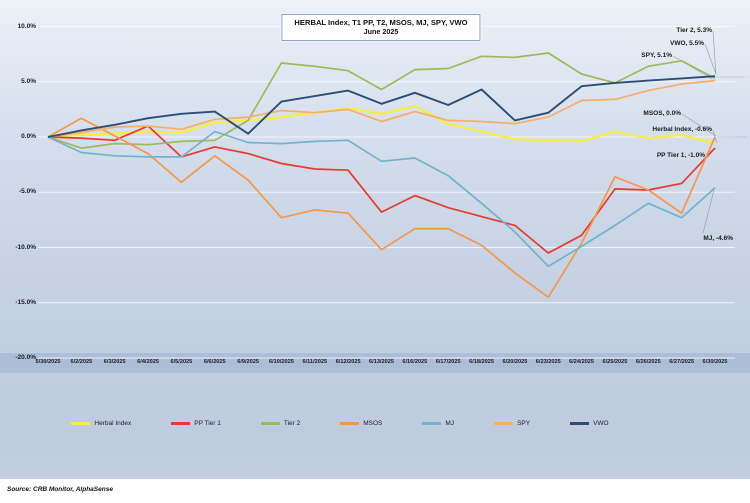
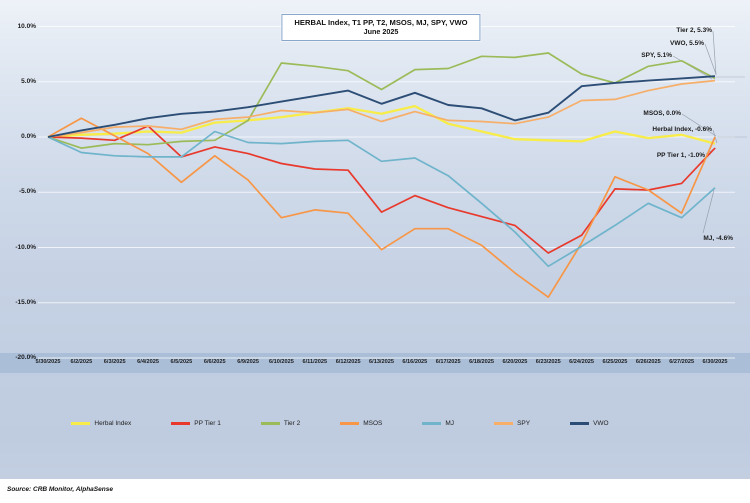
VWO/6/9/2025: 0.3% -> 2.7%
VWO/6/18/2025: 4.3% -> 2.6%
